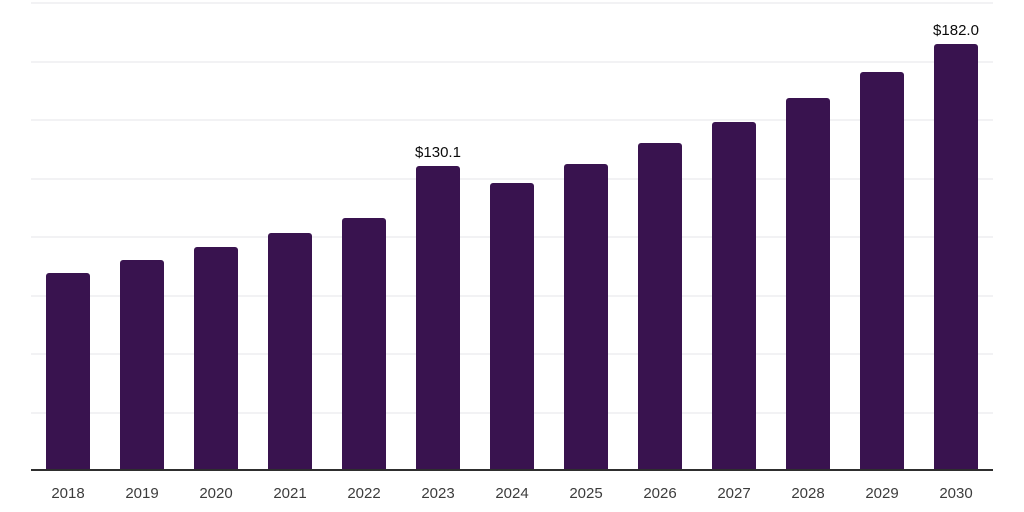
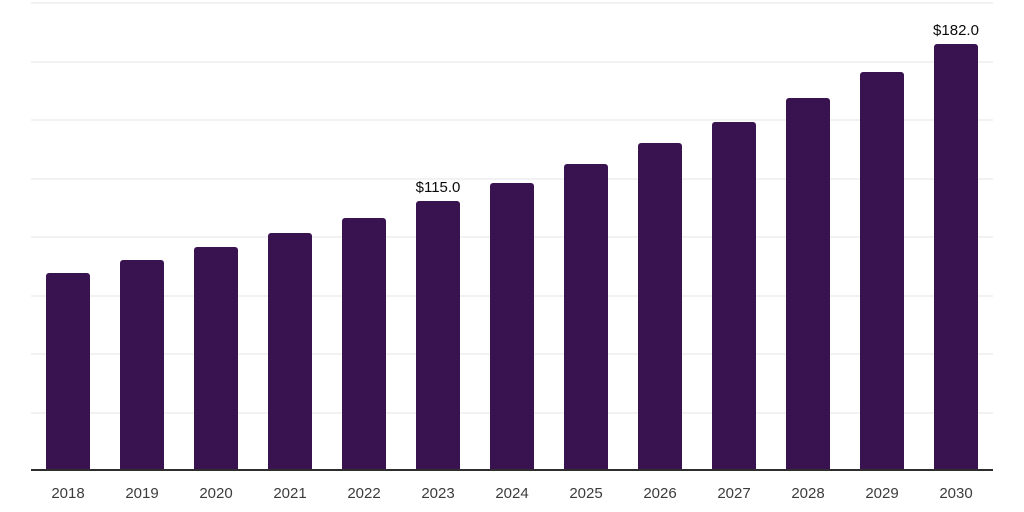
2023: $130.1 -> $115.0
